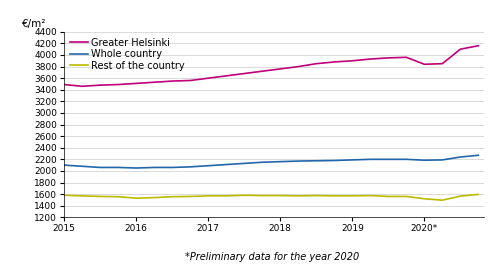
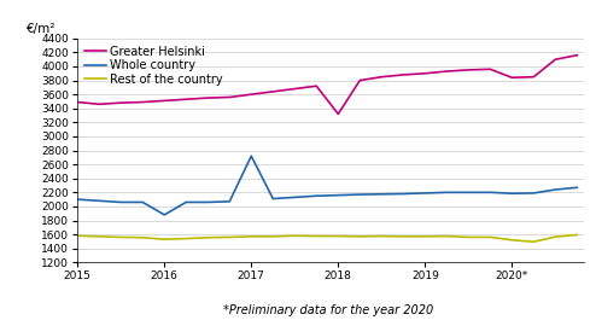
Whole country/2016: 2050 -> 1880
Whole country/2017: 2090 -> 2720
Greater Helsinki/2018: 3760 -> 3320
